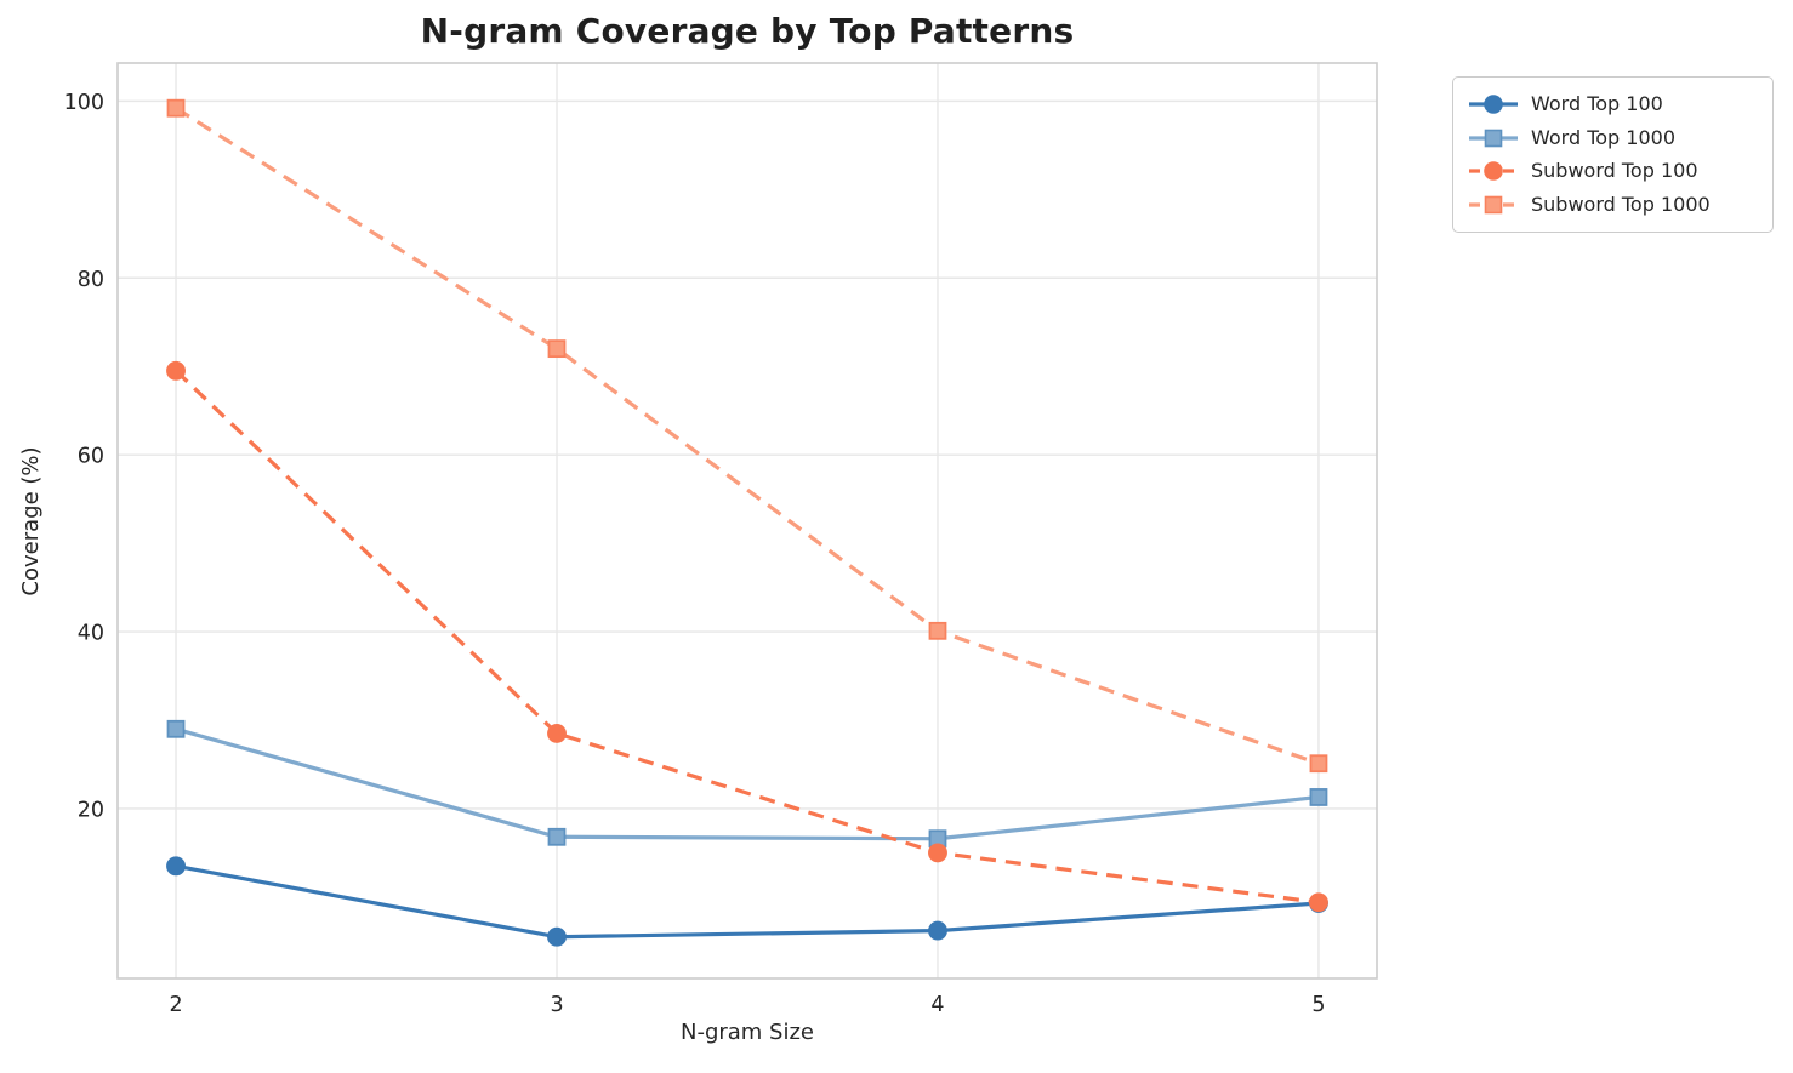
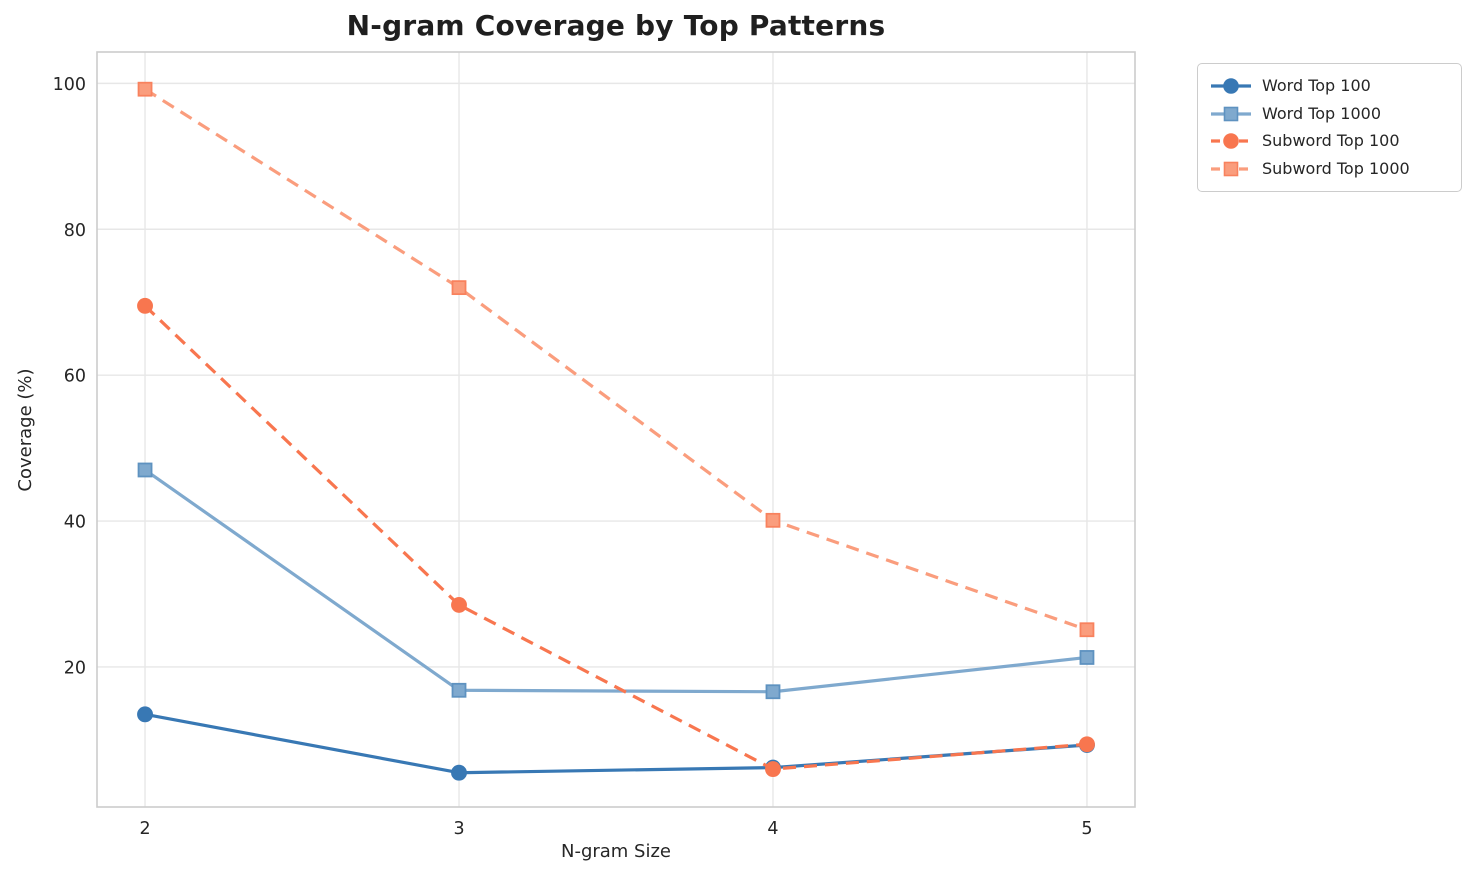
Word Top 1000/2: 29 -> 47
Subword Top 100/4: 15 -> 6
